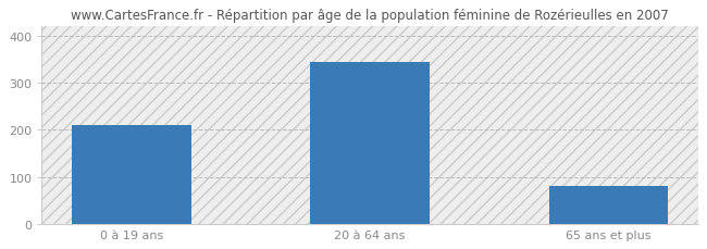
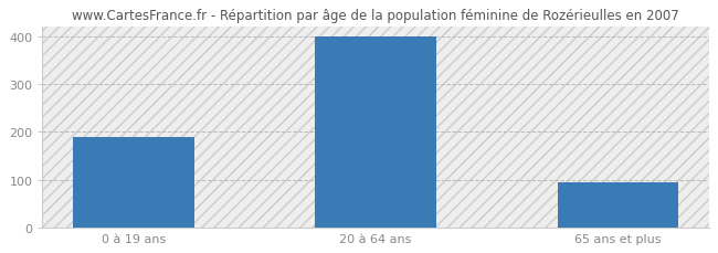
0 à 19 ans: 210 -> 190
20 à 64 ans: 345 -> 400
65 ans et plus: 80 -> 95
